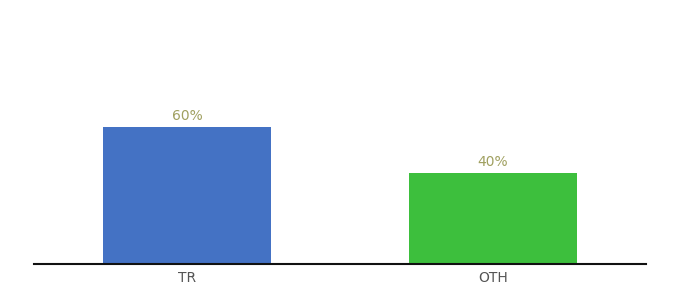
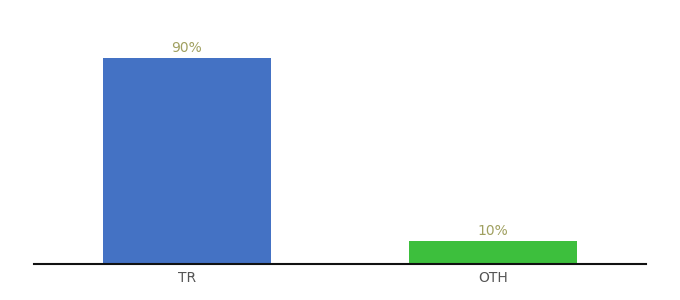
TR: 60% -> 90%
OTH: 40% -> 10%
